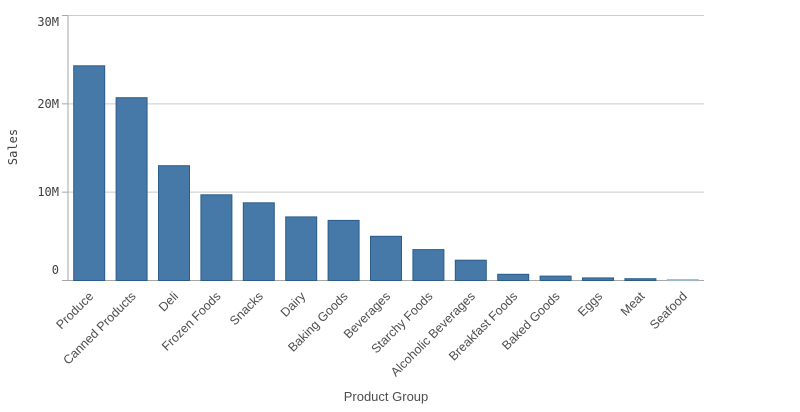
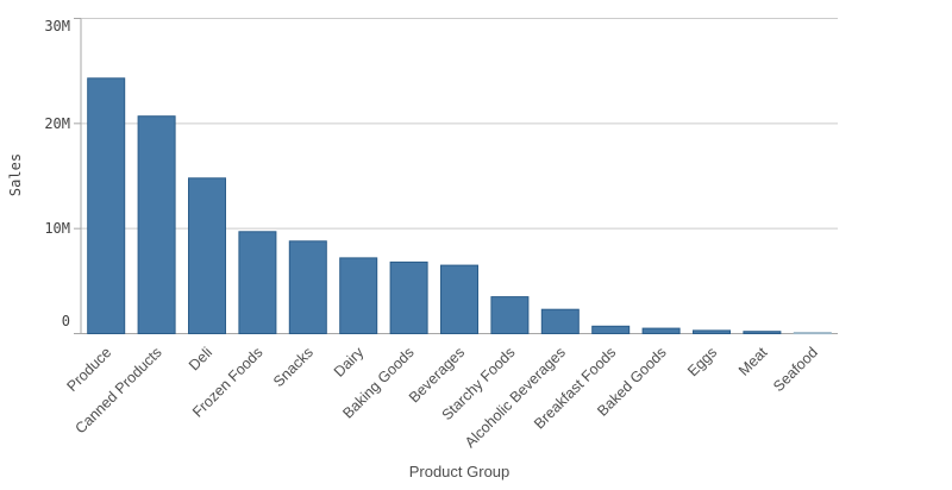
Deli: 13M -> 15M
Beverages: 5M -> 6M
